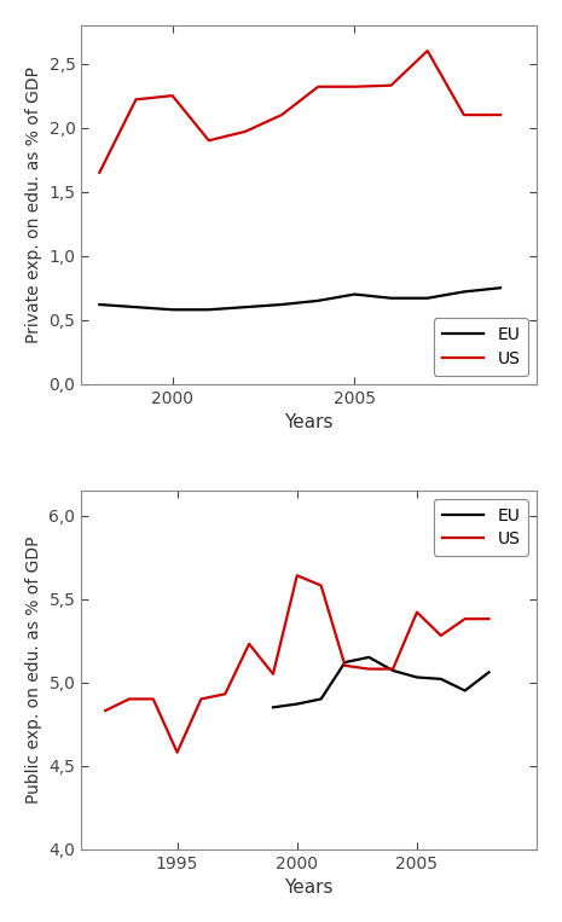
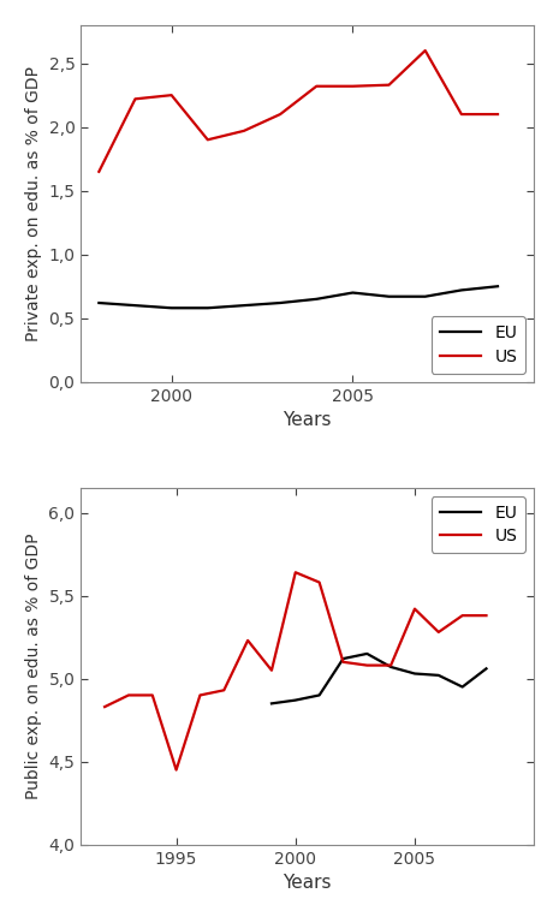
US/1995: 4,58 -> 4,45
